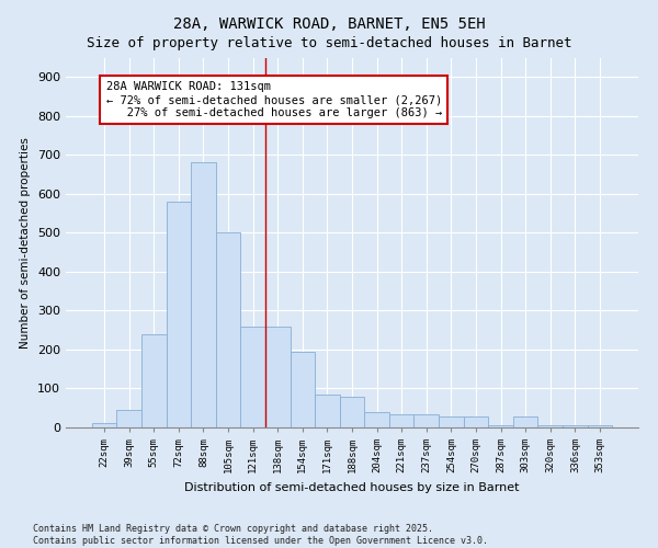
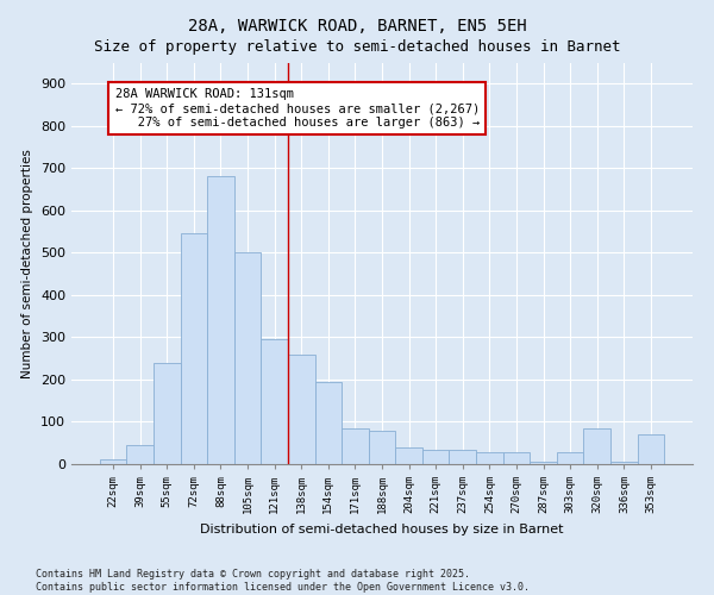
72sqm: 580 -> 545
121sqm: 260 -> 295
320sqm: 5 -> 85
353sqm: 5 -> 70
